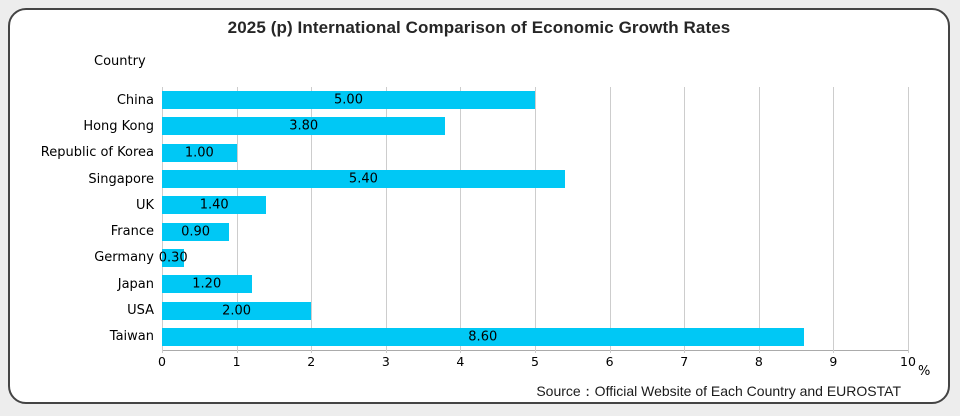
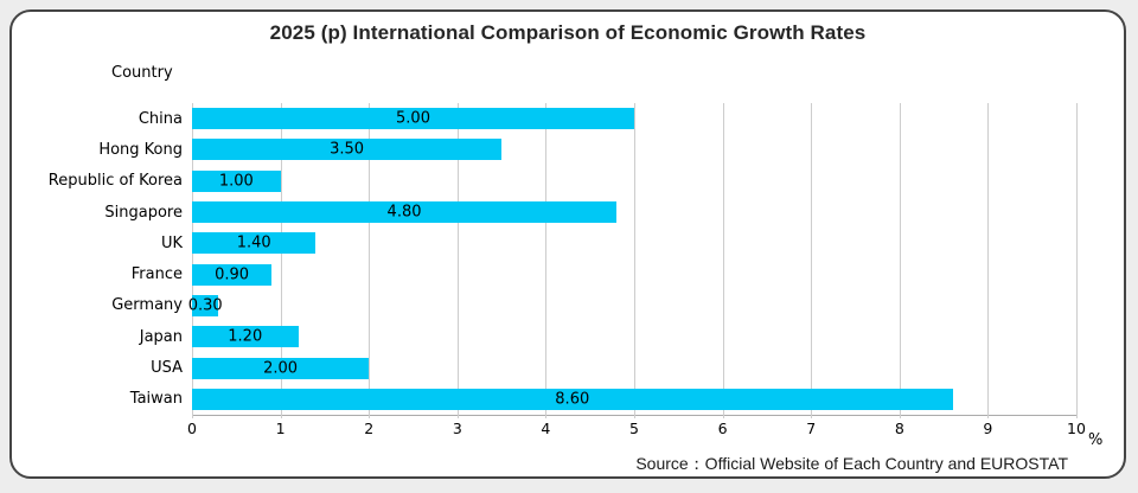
Hong Kong: 3.80 -> 3.50
Singapore: 5.40 -> 4.80
